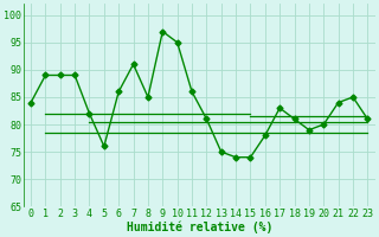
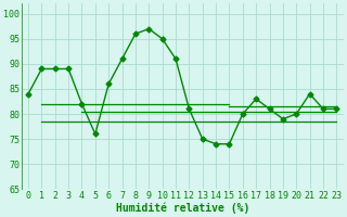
8: 85 -> 96
11: 86 -> 91
16: 78 -> 80
22: 85 -> 81
